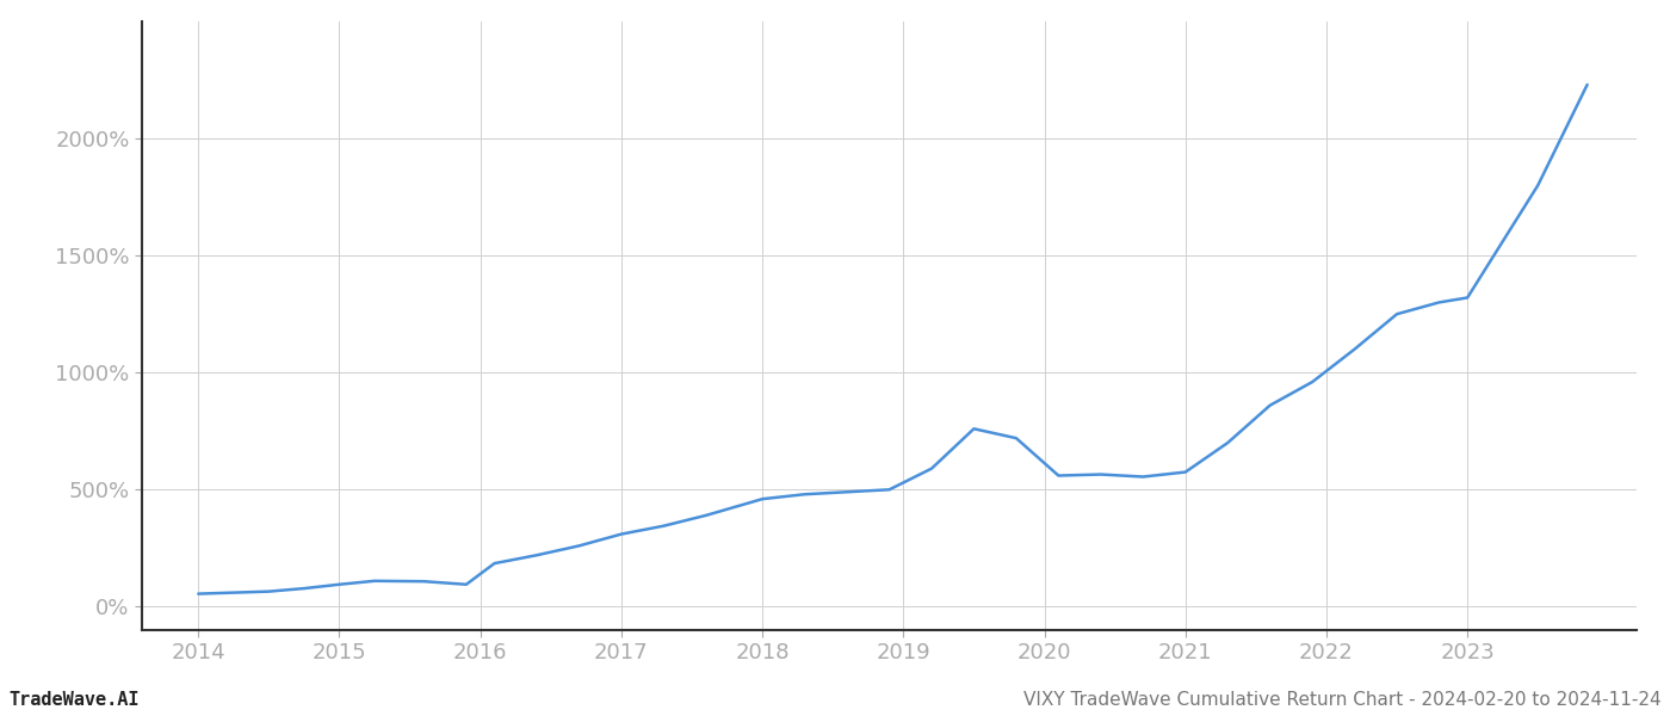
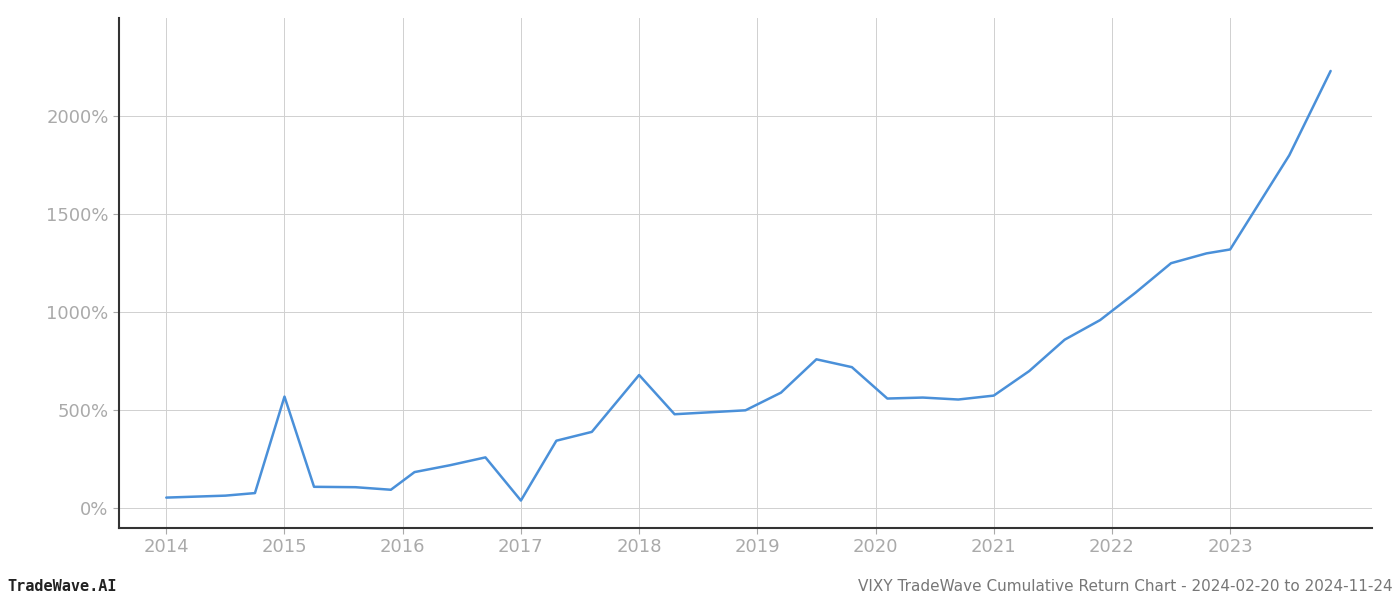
2015: 100% -> 570%
2017: 310% -> 40%
2018: 460% -> 680%
